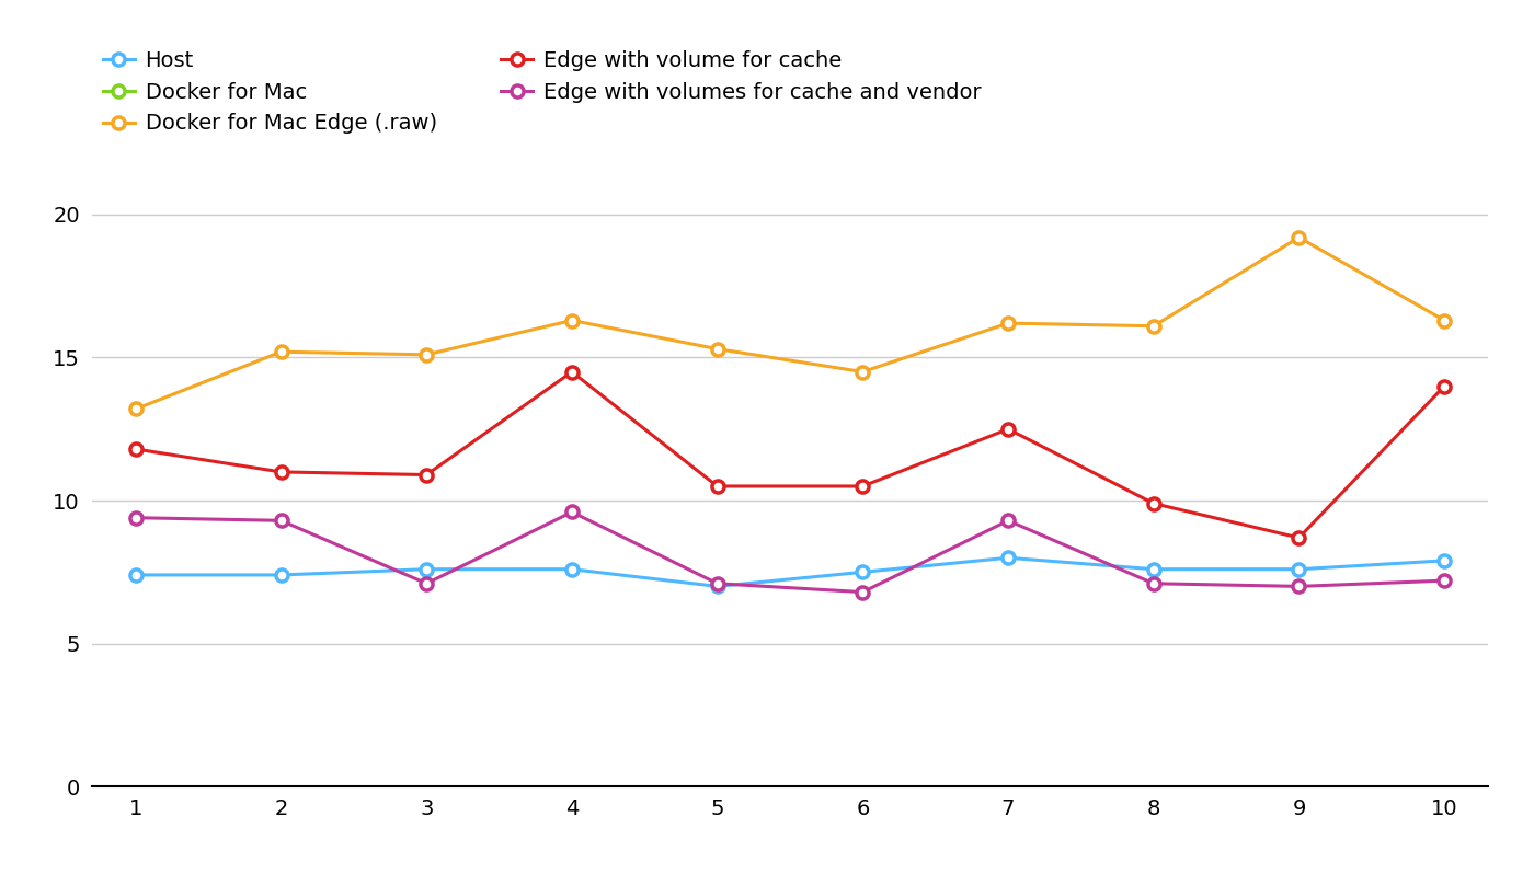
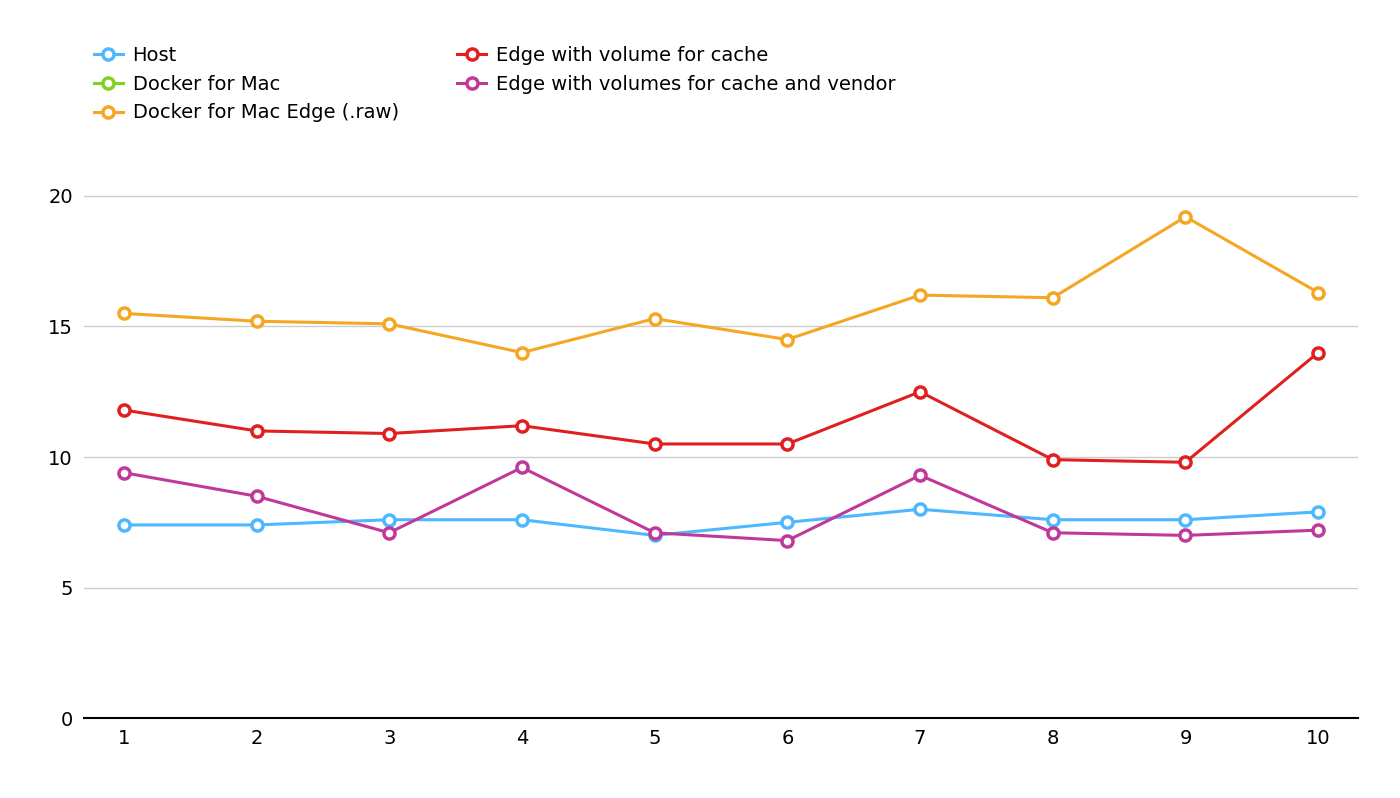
Docker for Mac Edge (.raw)/1: 13.2 -> 15.5
Edge with volumes for cache and vendor/2: 9.3 -> 8.5
Docker for Mac Edge (.raw)/4: 16.3 -> 14.0
Edge with volume for cache/4: 14.5 -> 11.2
Edge with volume for cache/9: 8.7 -> 9.8
